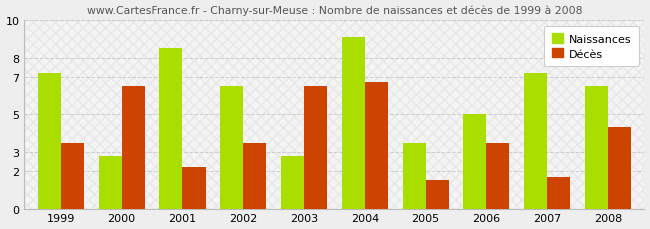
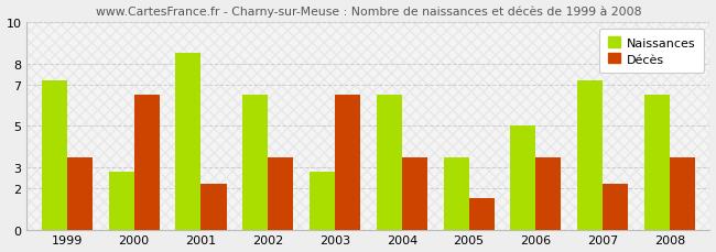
Naissances/2004: 9.1 -> 6.5
Décès/2004: 6.7 -> 3.5
Décès/2007: 1.7 -> 2.2
Décès/2008: 4.3 -> 3.5
